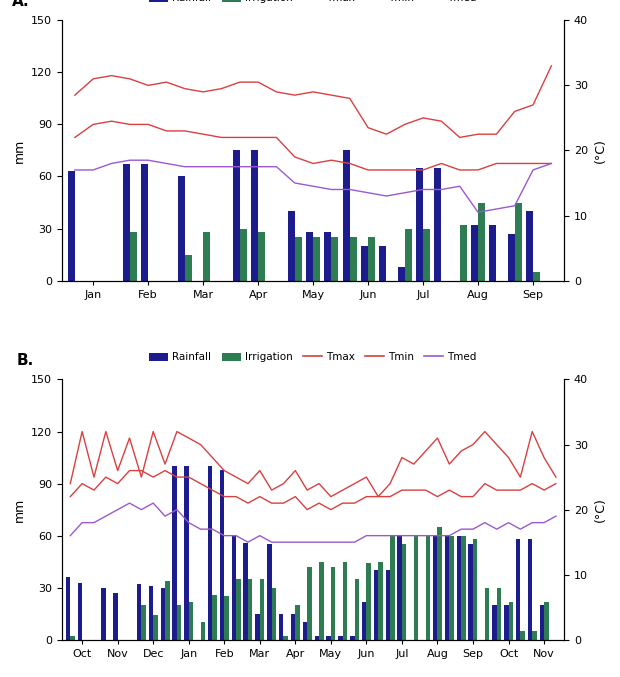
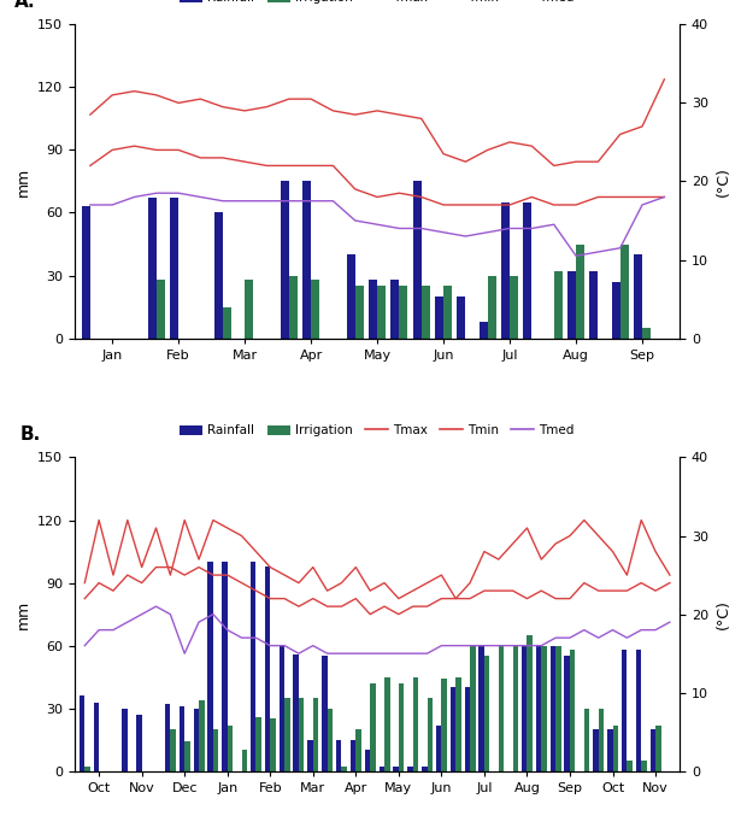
Tmed/Dec: 21 -> 15
